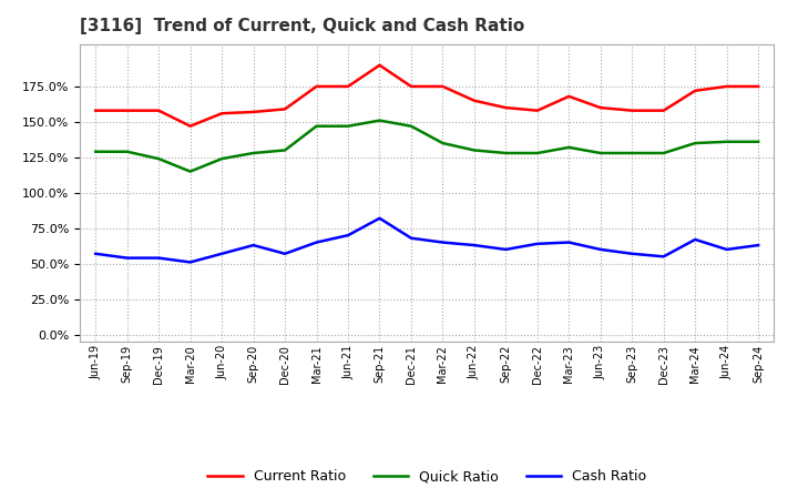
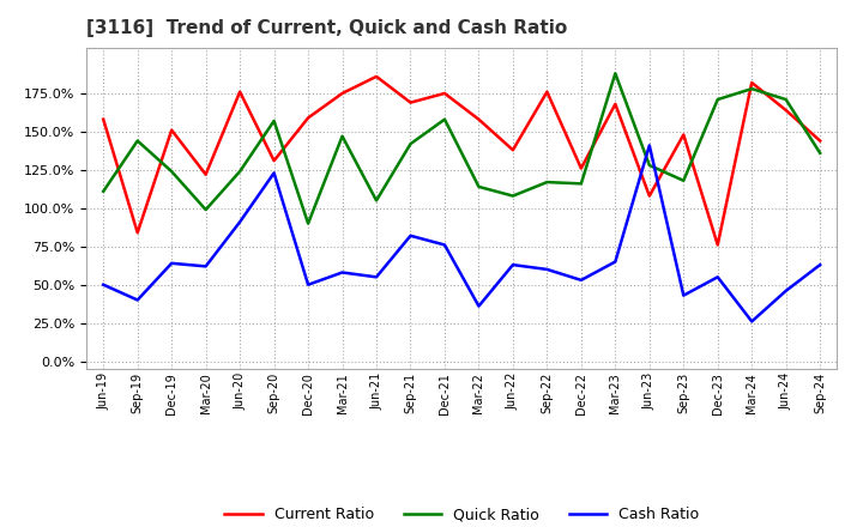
Quick Ratio/Jun-19: 129% -> 111%
Cash Ratio/Jun-19: 57% -> 50%
Current Ratio/Sep-19: 158% -> 84%
Quick Ratio/Sep-19: 129% -> 144%
Cash Ratio/Sep-19: 54% -> 40%
Current Ratio/Dec-19: 158% -> 151%
Cash Ratio/Dec-19: 54% -> 64%
Current Ratio/Mar-20: 147% -> 122%
Quick Ratio/Mar-20: 115% -> 99%
Cash Ratio/Mar-20: 51% -> 62%
Current Ratio/Jun-20: 156% -> 176%
Cash Ratio/Jun-20: 57% -> 91%
Current Ratio/Sep-20: 157% -> 131%
Quick Ratio/Sep-20: 128% -> 157%
Cash Ratio/Sep-20: 63% -> 123%
Quick Ratio/Dec-20: 130% -> 90%
Cash Ratio/Dec-20: 57% -> 50%
Cash Ratio/Mar-21: 65% -> 58%
Current Ratio/Jun-21: 175% -> 186%
Quick Ratio/Jun-21: 147% -> 105%
Cash Ratio/Jun-21: 70% -> 55%
Current Ratio/Sep-21: 190% -> 169%
Quick Ratio/Sep-21: 151% -> 142%
Quick Ratio/Dec-21: 147% -> 158%
Cash Ratio/Dec-21: 68% -> 76%
Current Ratio/Mar-22: 175% -> 158%
Quick Ratio/Mar-22: 135% -> 114%
Cash Ratio/Mar-22: 65% -> 36%
Current Ratio/Jun-22: 165% -> 138%
Quick Ratio/Jun-22: 130% -> 108%
Current Ratio/Sep-22: 160% -> 176%
Quick Ratio/Sep-22: 128% -> 117%
Current Ratio/Dec-22: 158% -> 126%
Quick Ratio/Dec-22: 128% -> 116%
Cash Ratio/Dec-22: 64% -> 53%
Quick Ratio/Mar-23: 132% -> 188%
Current Ratio/Jun-23: 160% -> 108%
Cash Ratio/Jun-23: 60% -> 141%
Current Ratio/Sep-23: 158% -> 148%
Quick Ratio/Sep-23: 128% -> 118%
Cash Ratio/Sep-23: 57% -> 43%
Current Ratio/Dec-23: 158% -> 76%
Quick Ratio/Dec-23: 128% -> 171%
Current Ratio/Mar-24: 172% -> 182%
Quick Ratio/Mar-24: 135% -> 178%
Cash Ratio/Mar-24: 67% -> 26%
Current Ratio/Jun-24: 175% -> 164%
Quick Ratio/Jun-24: 136% -> 171%
Cash Ratio/Jun-24: 60% -> 46%
Current Ratio/Sep-24: 175% -> 144%
